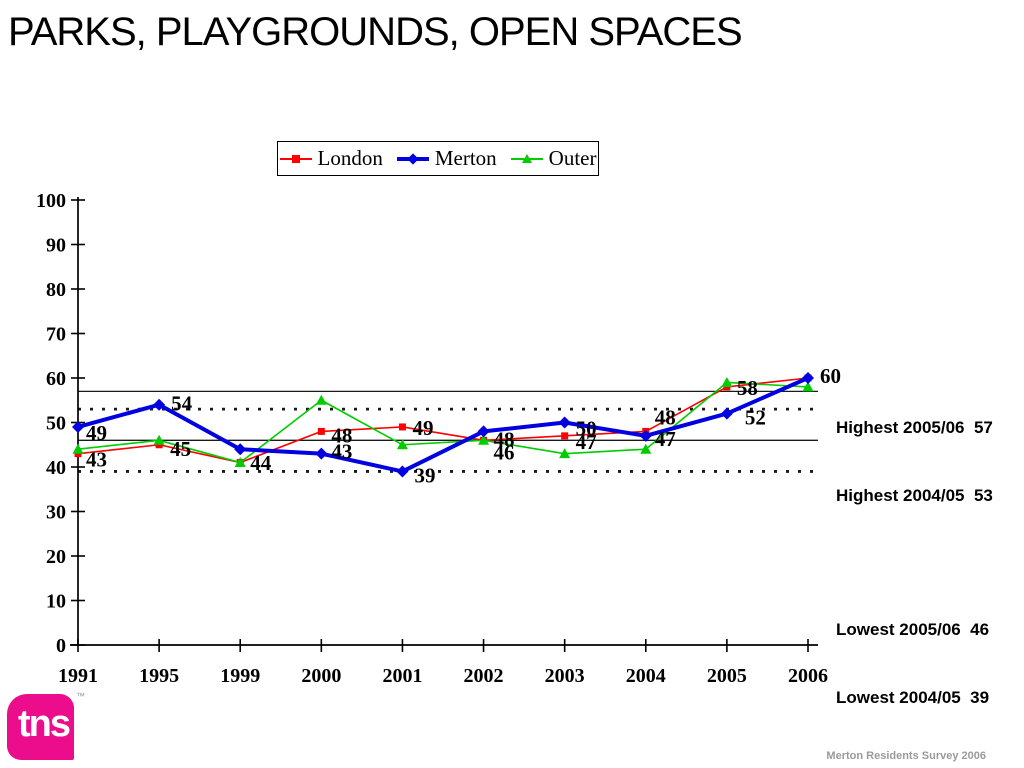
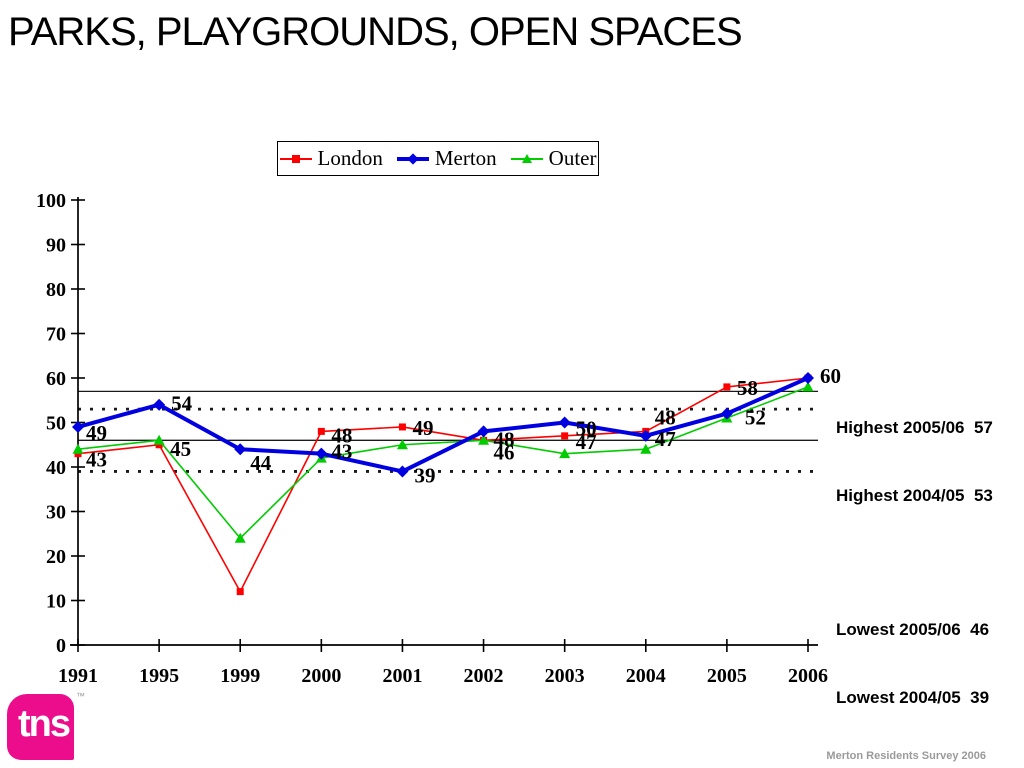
London/1999: 41 -> 12
Outer/1999: 41 -> 24
Outer/2000: 55 -> 42
Outer/2005: 59 -> 51
